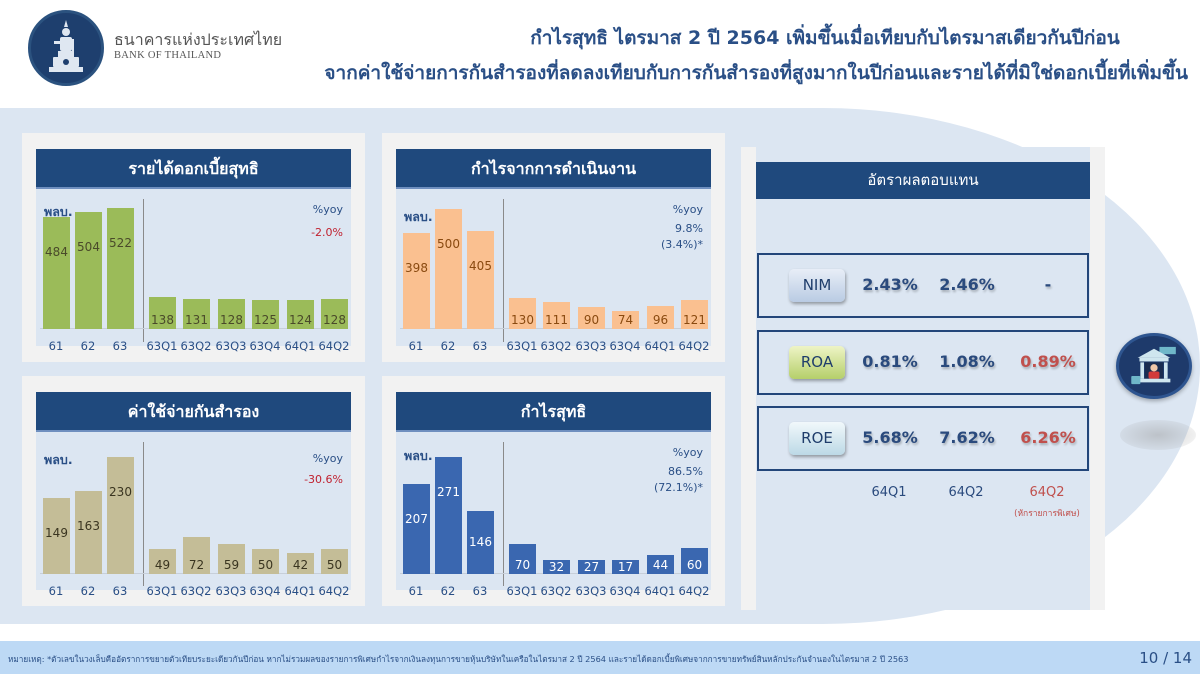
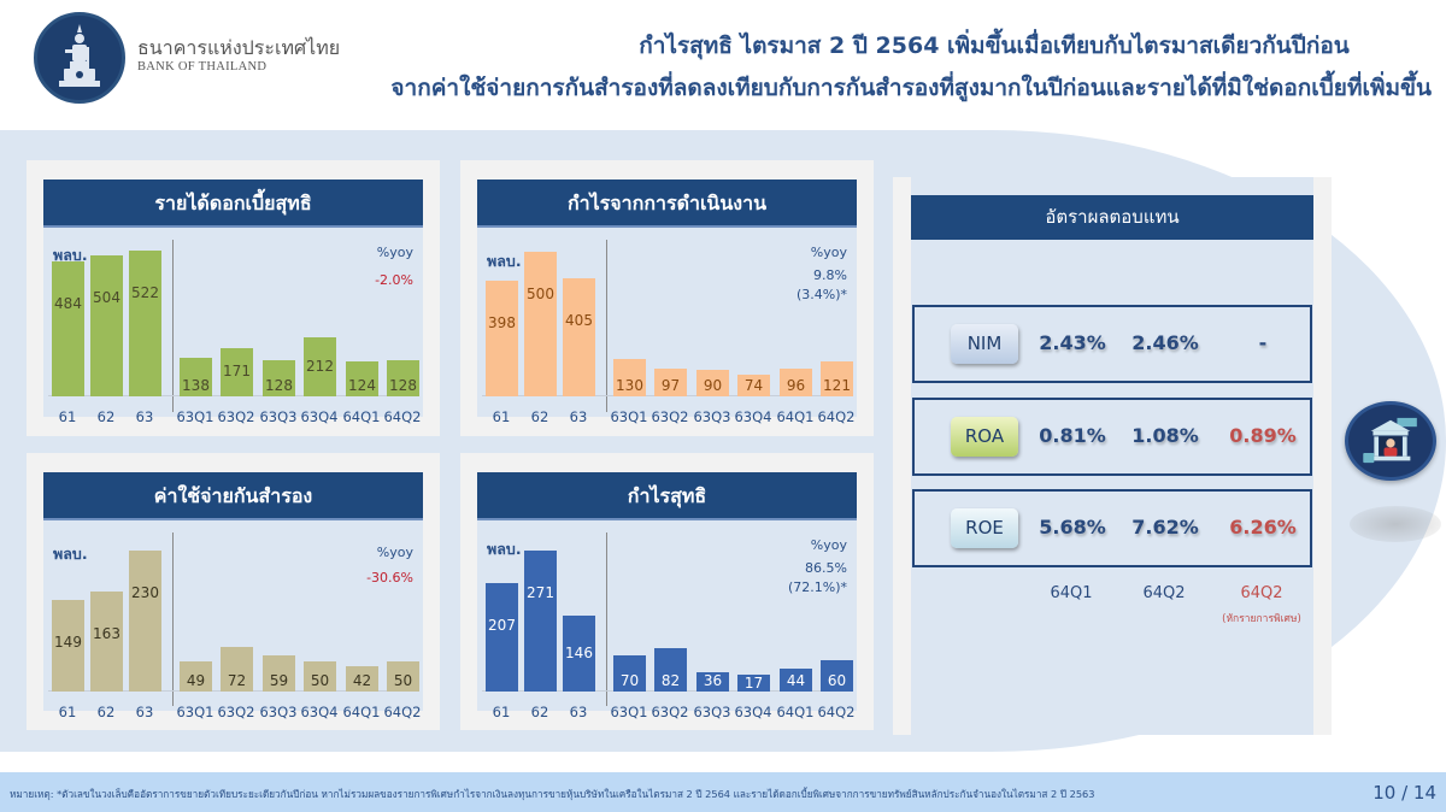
รายได้ดอกเบี้ยสุทธิ/63Q2: 131 -> 171
รายได้ดอกเบี้ยสุทธิ/63Q4: 125 -> 212
กำไรจากการดำเนินงาน/63Q2: 111 -> 97
กำไรสุทธิ/63Q2: 32 -> 82
กำไรสุทธิ/63Q3: 27 -> 36
